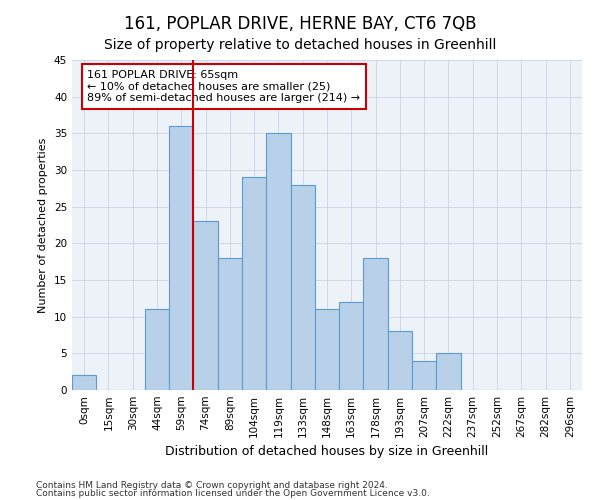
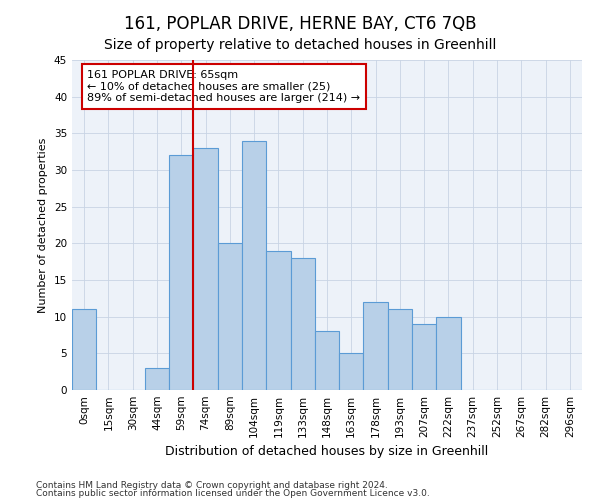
0sqm: 2 -> 11
44sqm: 11 -> 3
59sqm: 36 -> 32
74sqm: 23 -> 33
89sqm: 18 -> 20
104sqm: 29 -> 34
119sqm: 35 -> 19
133sqm: 28 -> 18
148sqm: 11 -> 8
163sqm: 12 -> 5
178sqm: 18 -> 12
193sqm: 8 -> 11
207sqm: 4 -> 9
222sqm: 5 -> 10
